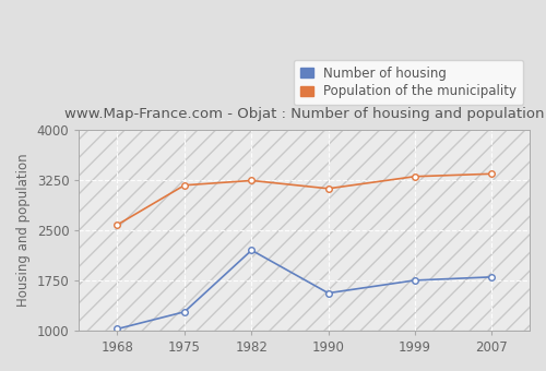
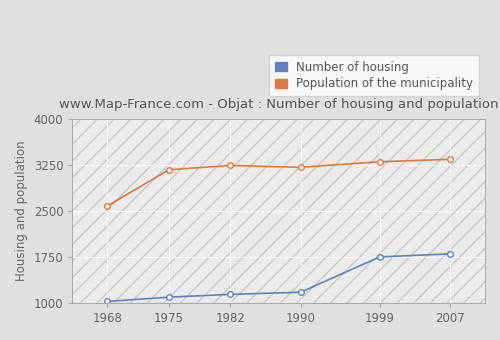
Number of housing/1975: 1280 -> 1100
Number of housing/1982: 2200 -> 1140
Number of housing/1990: 1560 -> 1180
Population of the municipality/1990: 3120 -> 3210
